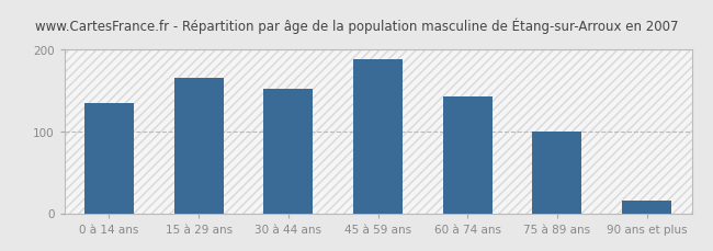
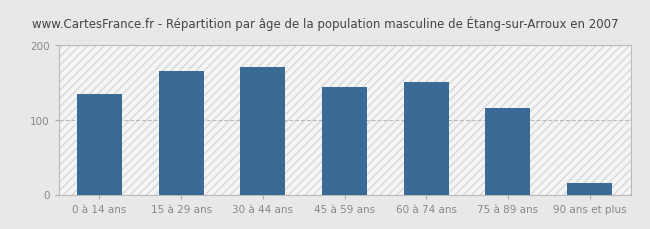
30 à 44 ans: 152 -> 170
45 à 59 ans: 188 -> 144
60 à 74 ans: 143 -> 150
75 à 89 ans: 100 -> 116
